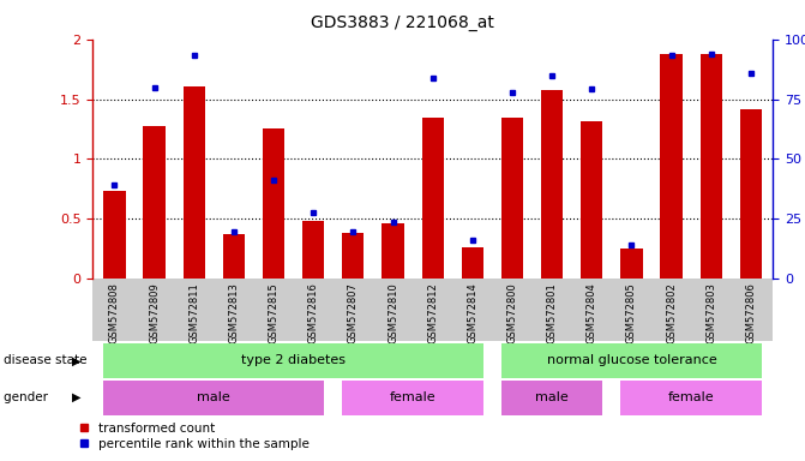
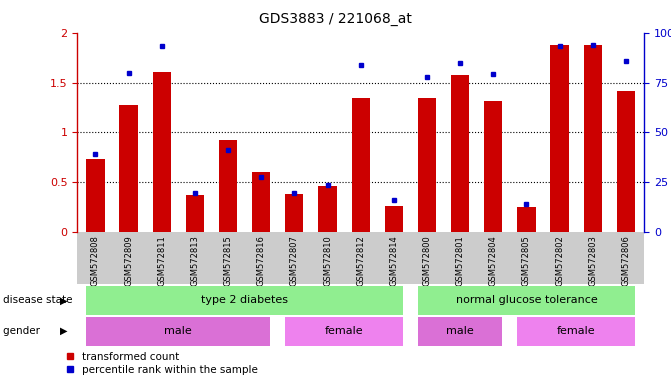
GSM572815: 1.26 -> 0.92
GSM572816: 0.48 -> 0.60
